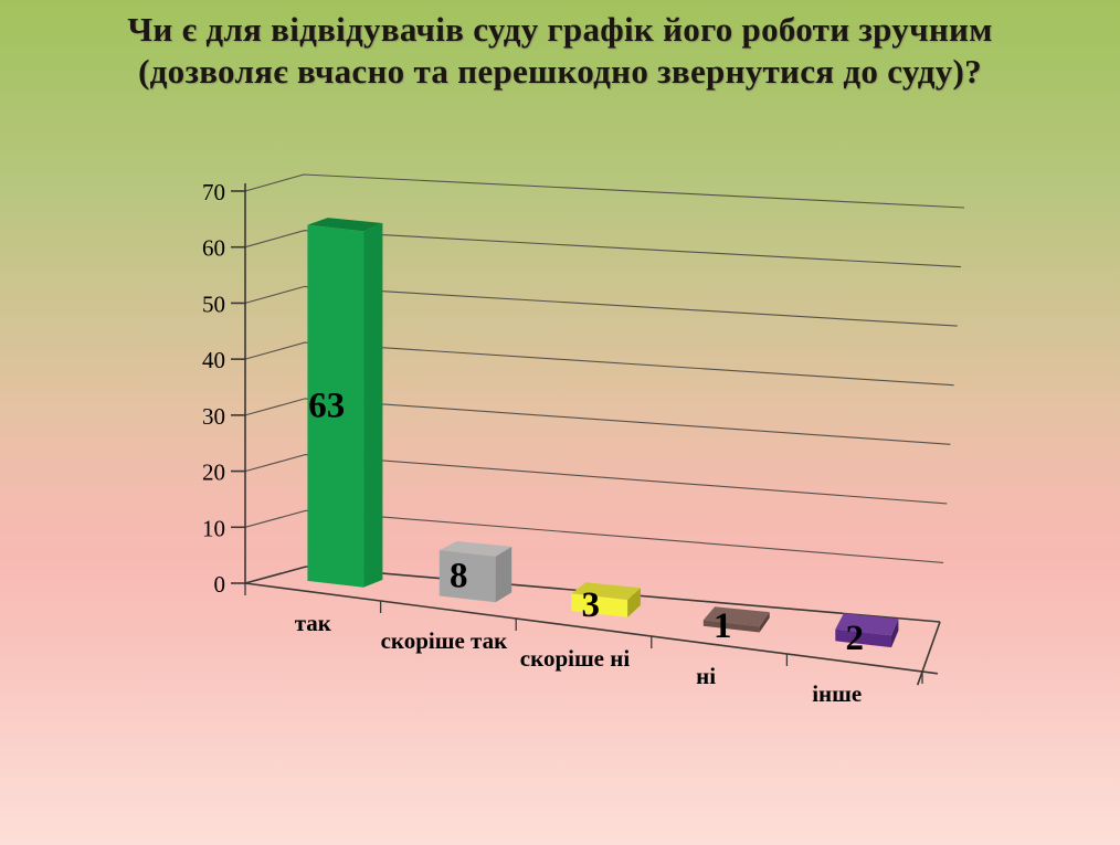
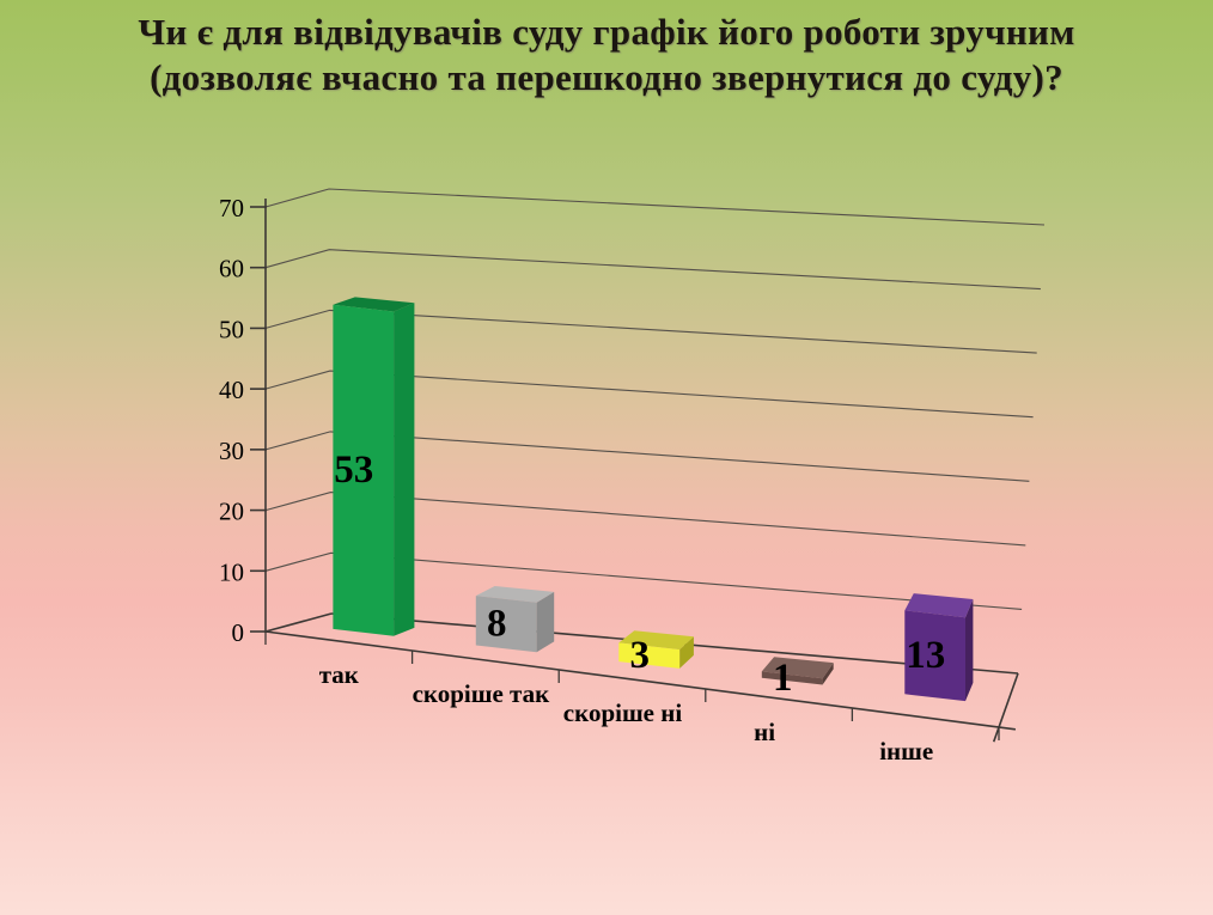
так: 63 -> 53
інше: 2 -> 13
